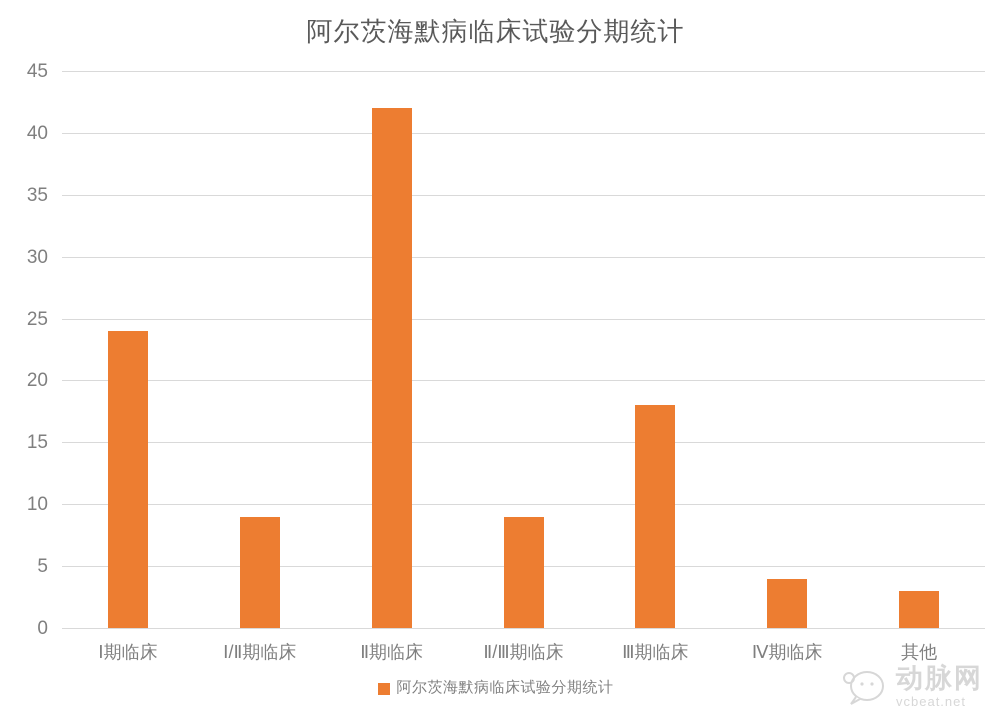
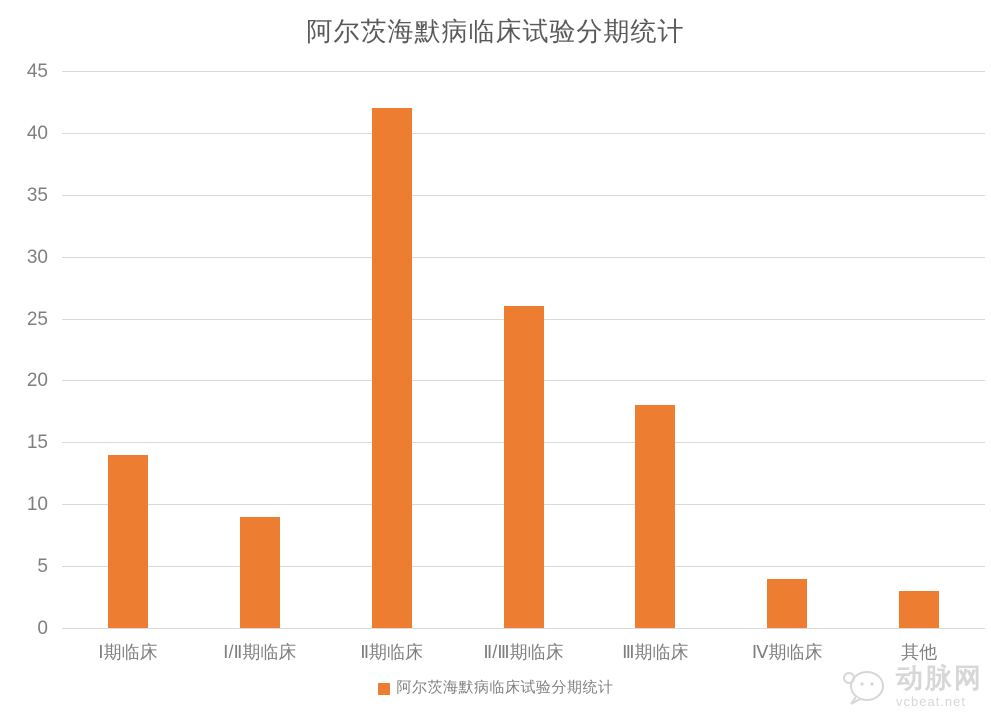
Ⅰ期临床: 24 -> 14
Ⅱ/Ⅲ期临床: 9 -> 26
